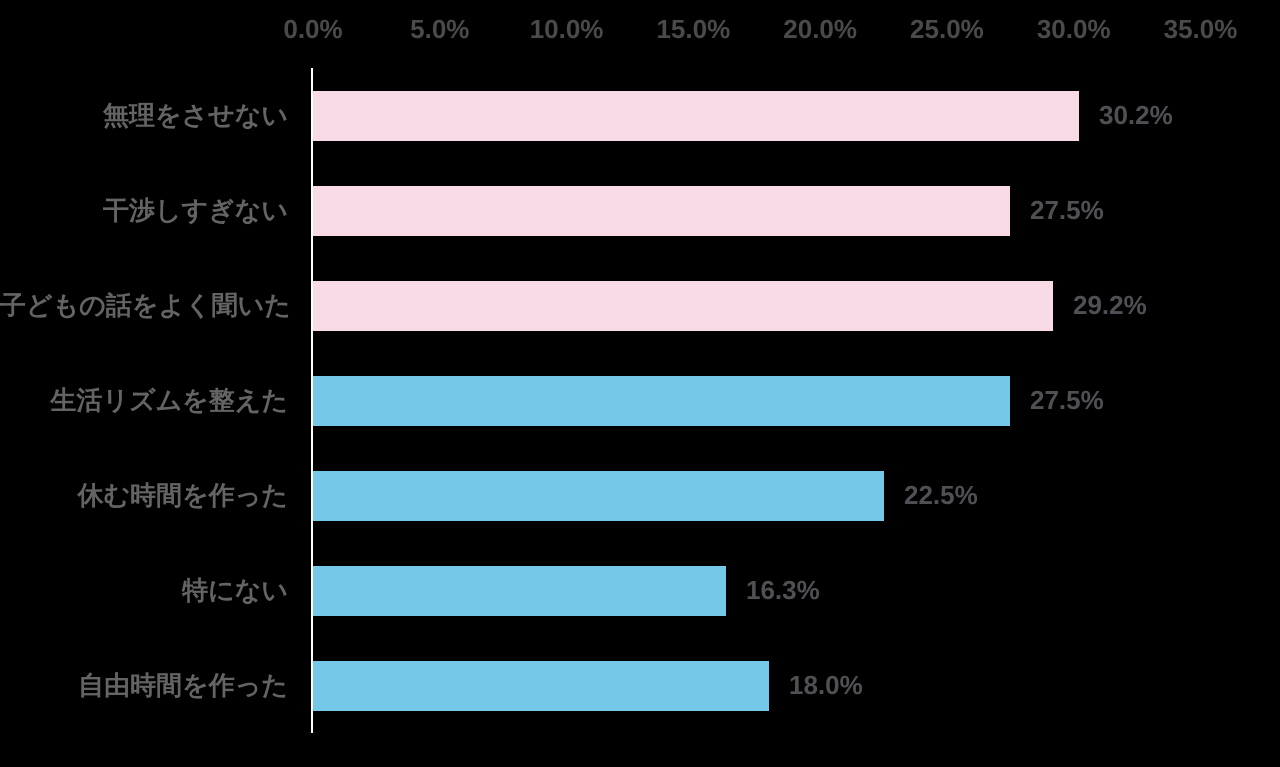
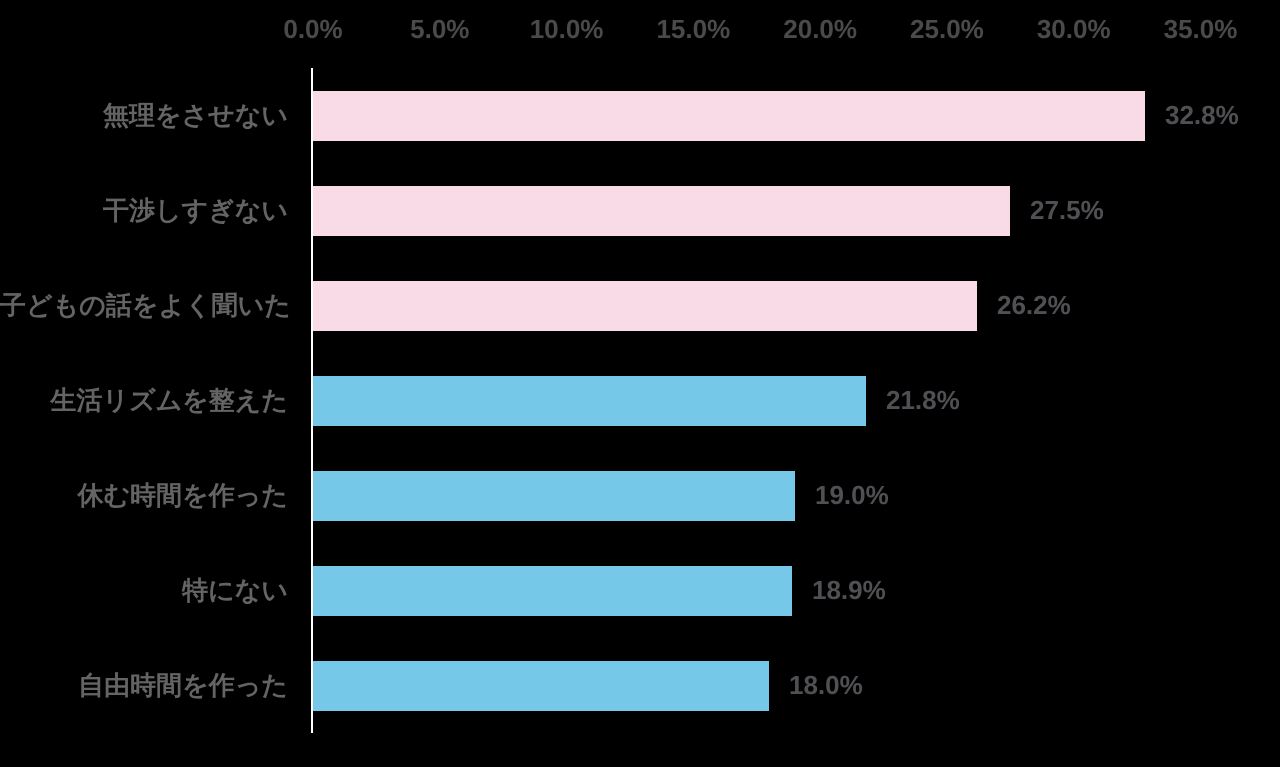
無理をさせない: 30.2% -> 32.8%
子どもの話をよく聞いた: 29.2% -> 26.2%
生活リズムを整えた: 27.5% -> 21.8%
休む時間を作った: 22.5% -> 19.0%
特にない: 16.3% -> 18.9%
